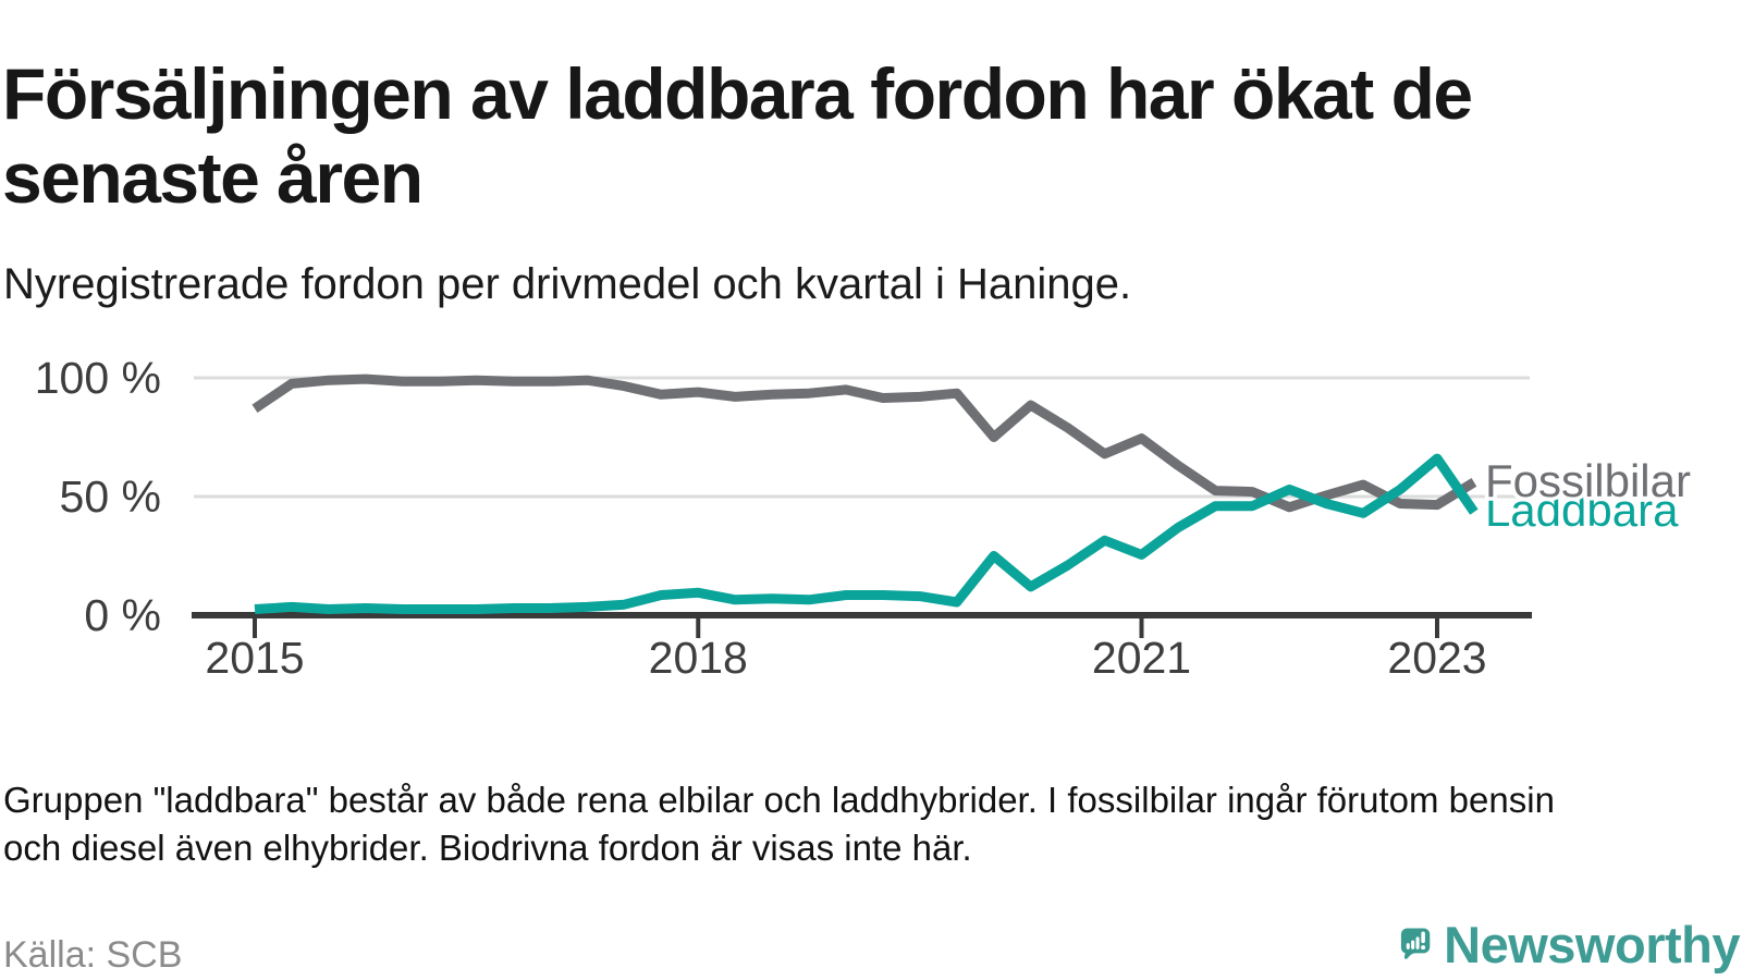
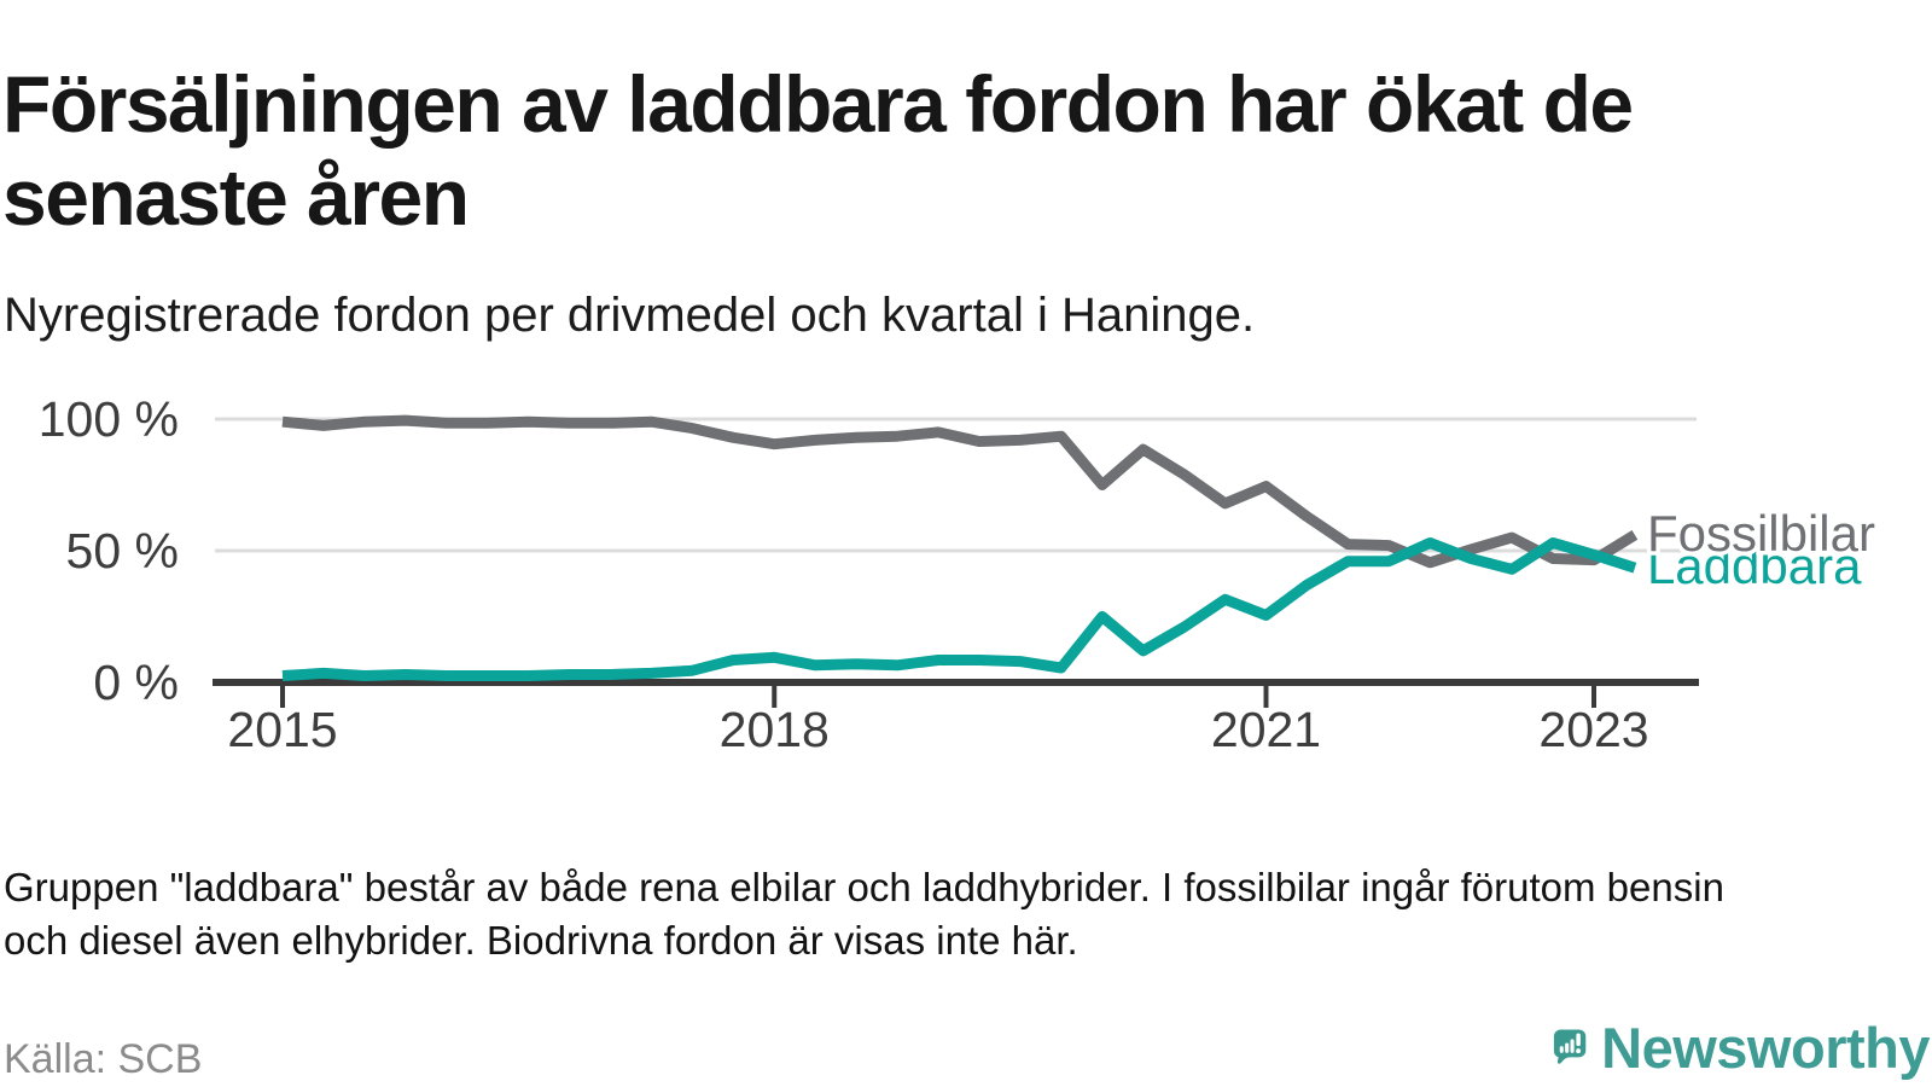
Fossilbilar/2015: 87% -> 99%
Fossilbilar/2018: 94% -> 90%
Laddbara/2023: 66% -> 48%
